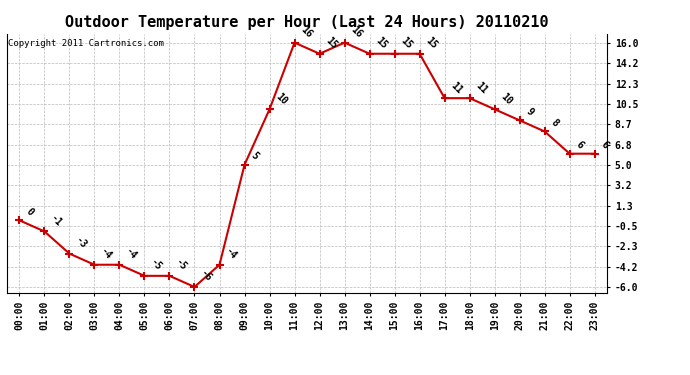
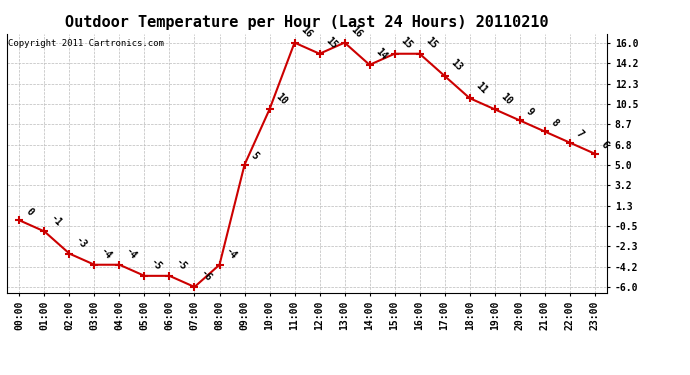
14:00: 15 -> 14
17:00: 11 -> 13
22:00: 6 -> 7
